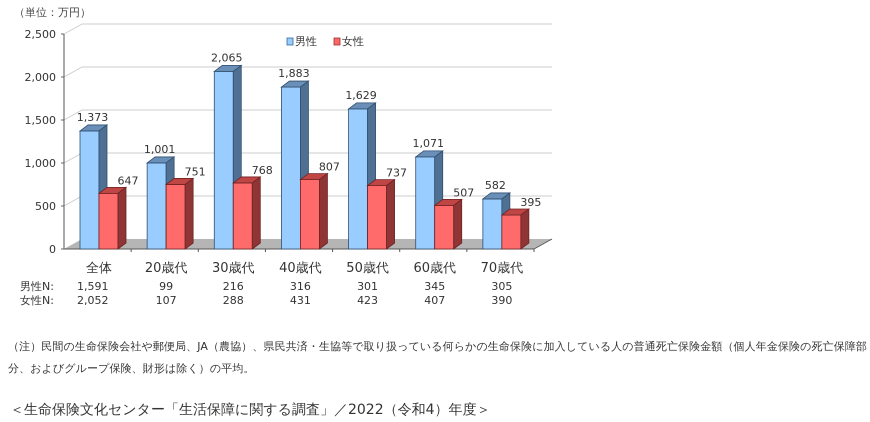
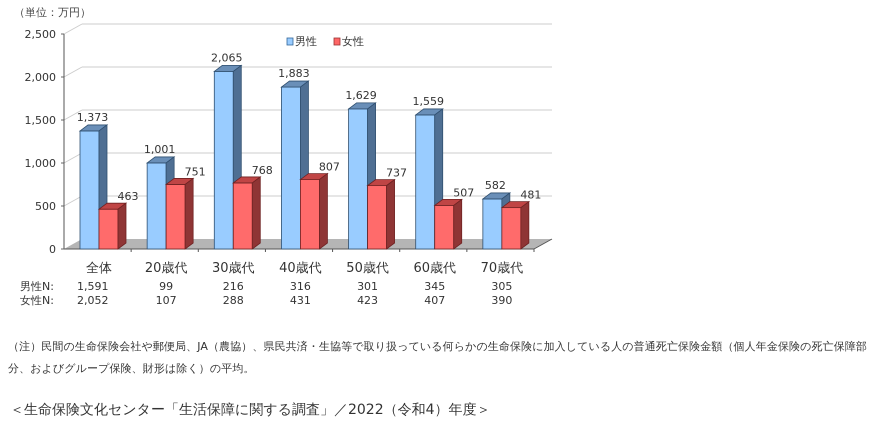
女性/全体: 647 -> 463
男性/60歳代: 1,071 -> 1,559
女性/70歳代: 395 -> 481
